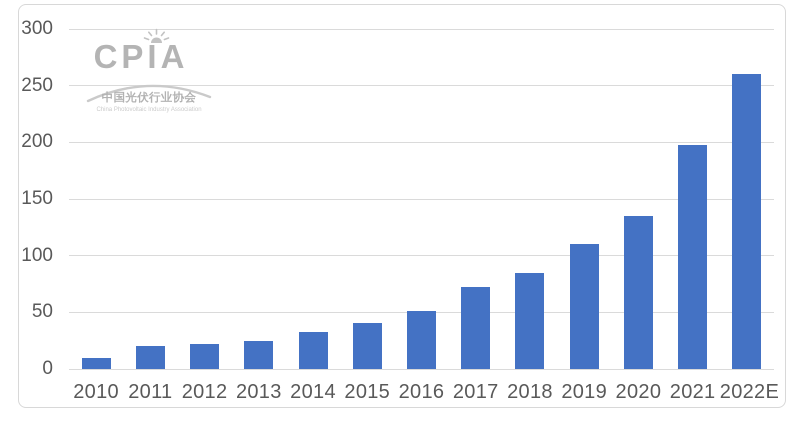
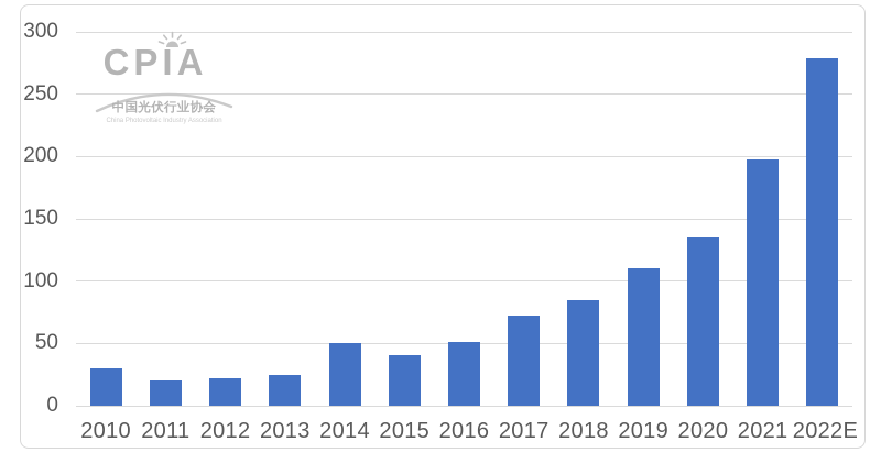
2010: 10 -> 30
2014: 33 -> 50
2022E: 260 -> 279
